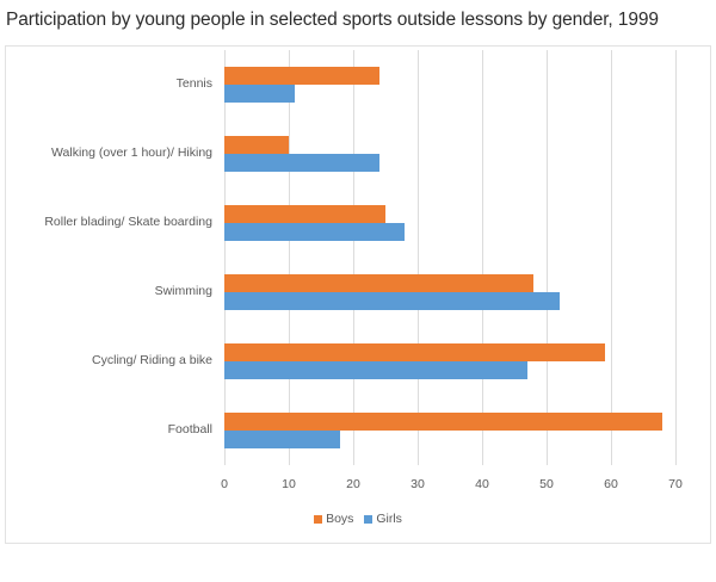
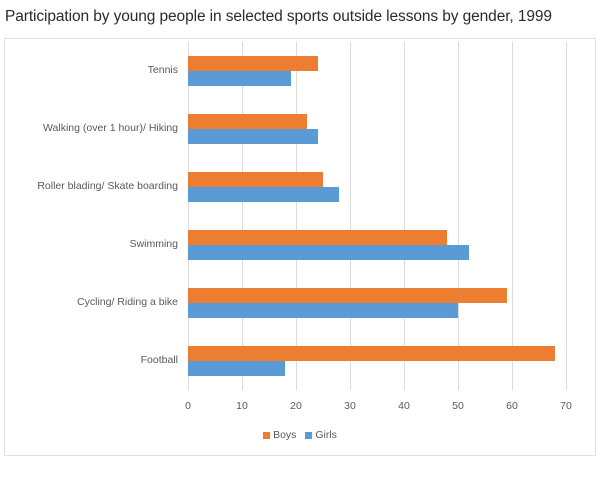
Girls/Tennis: 11 -> 19
Boys/Walking (over 1 hour)/ Hiking: 10 -> 22
Girls/Cycling/ Riding a bike: 47 -> 50
